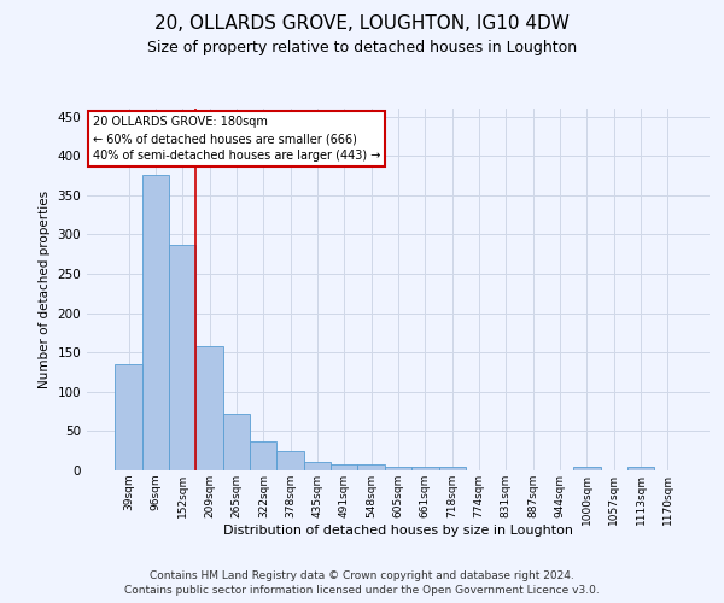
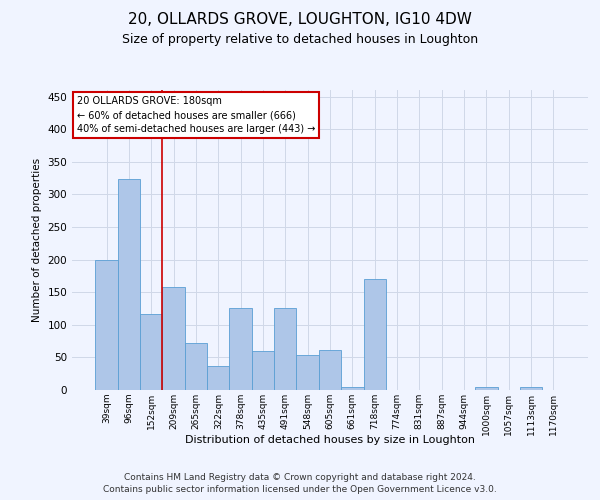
39sqm: 135 -> 200
96sqm: 375 -> 324
152sqm: 286 -> 116
378sqm: 25 -> 126
435sqm: 10 -> 60
491sqm: 8 -> 126
548sqm: 7 -> 54
605sqm: 5 -> 62
718sqm: 4 -> 170
